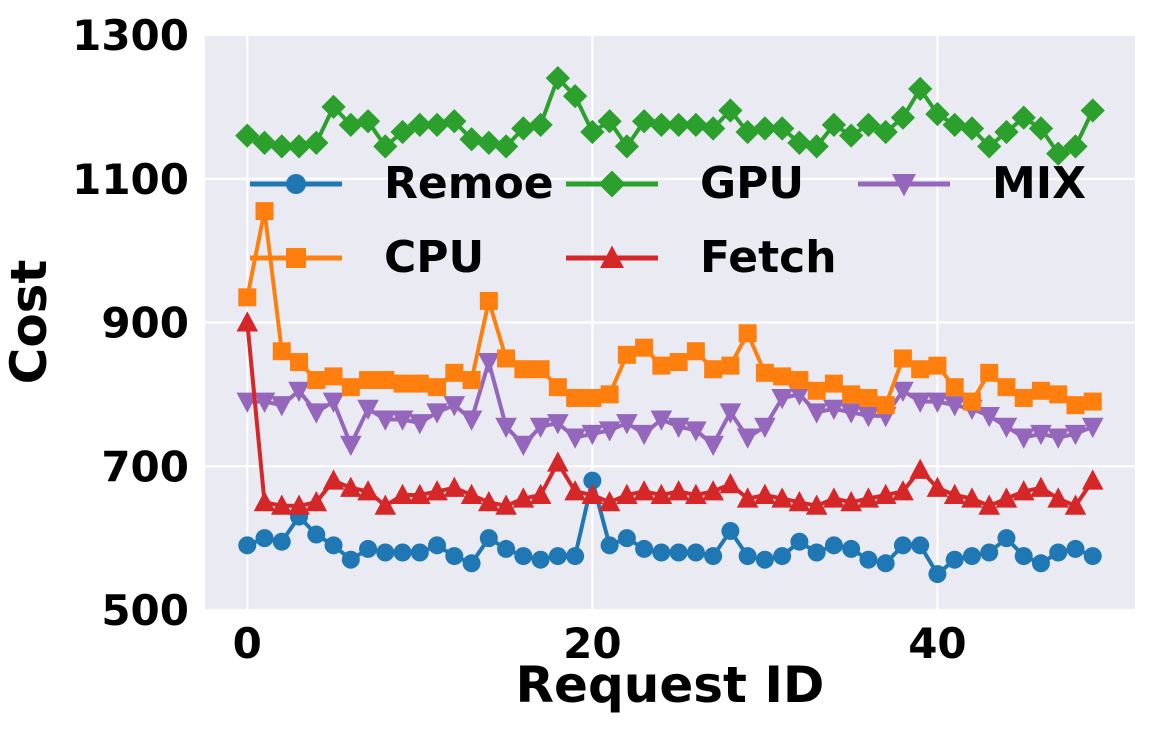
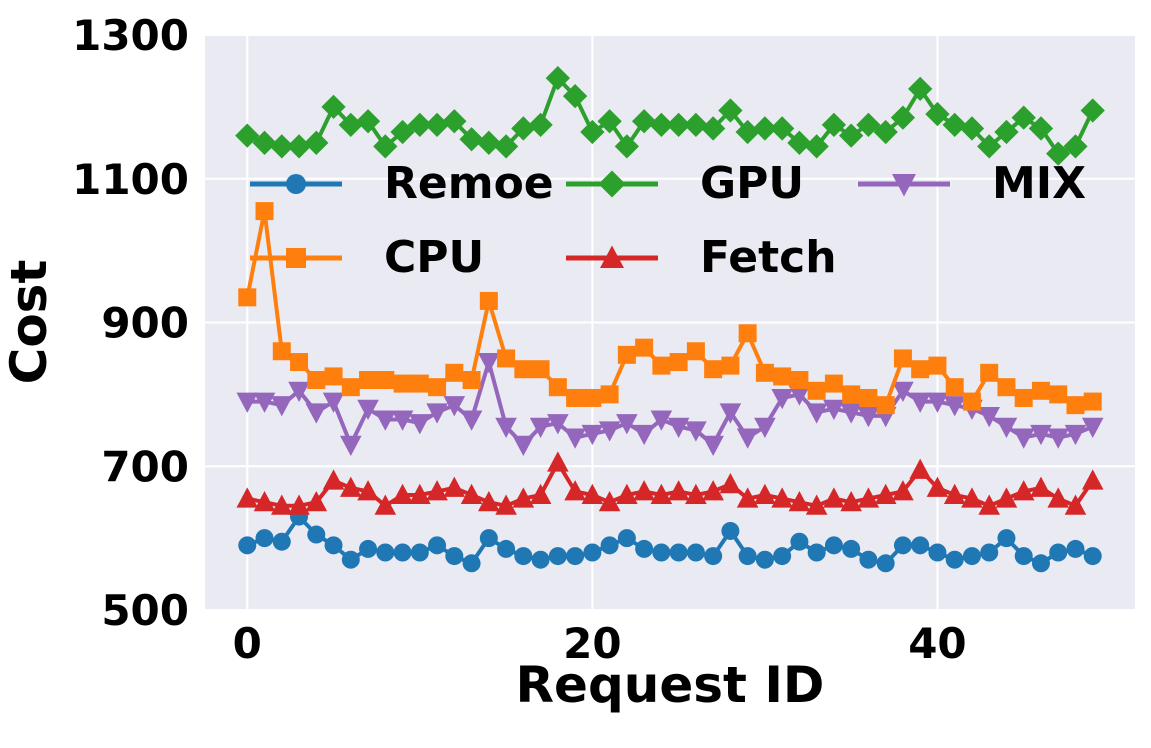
Fetch/0: 900 -> 660
Remoe/20: 680 -> 580
Remoe/40: 550 -> 580
